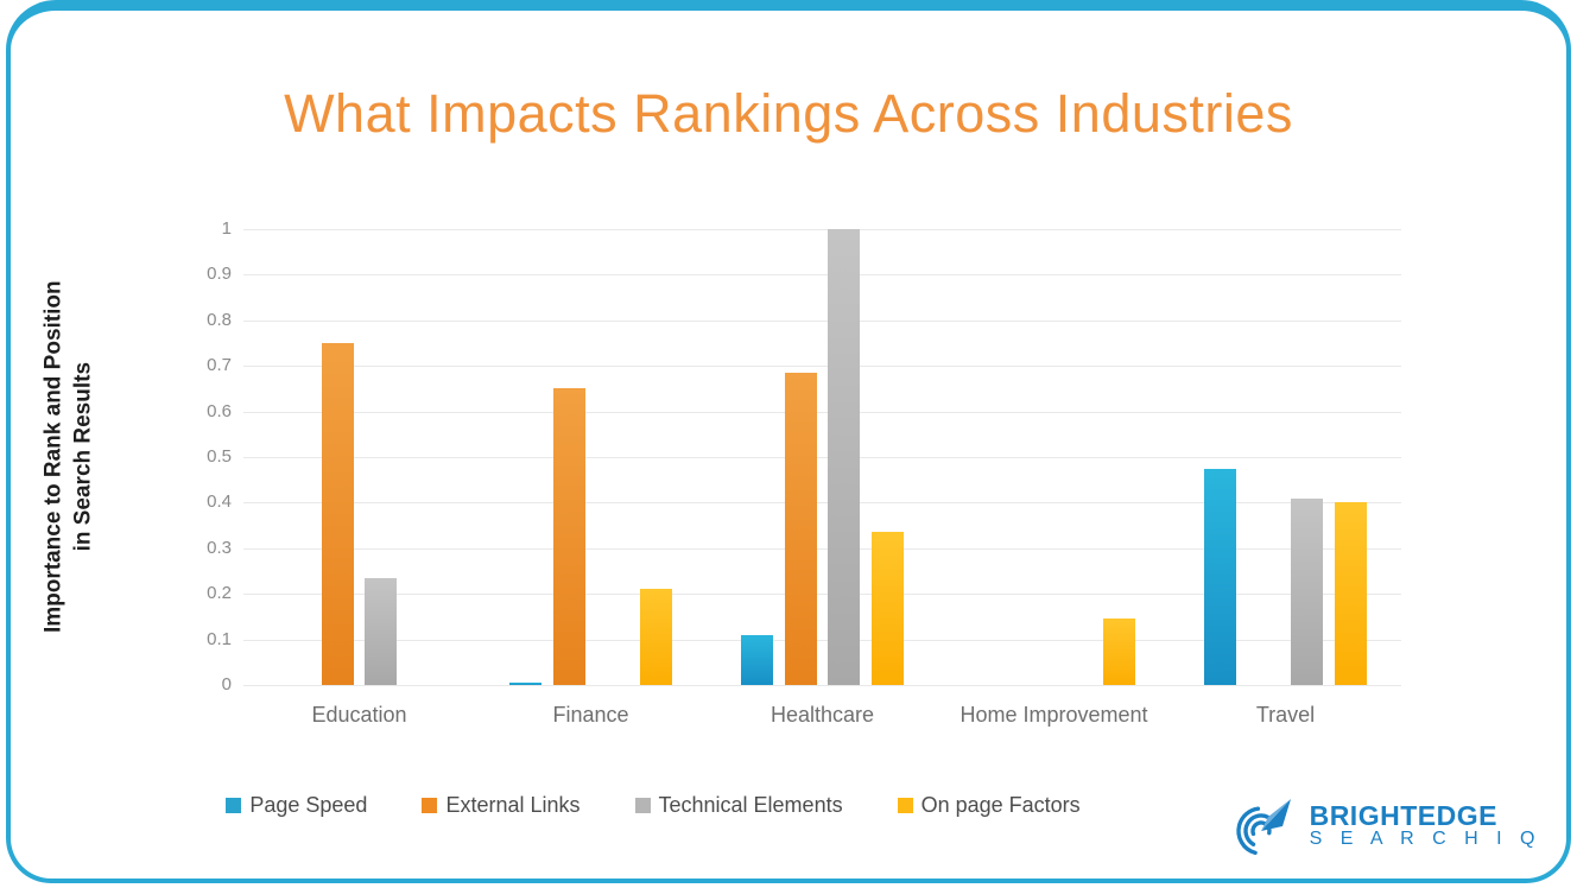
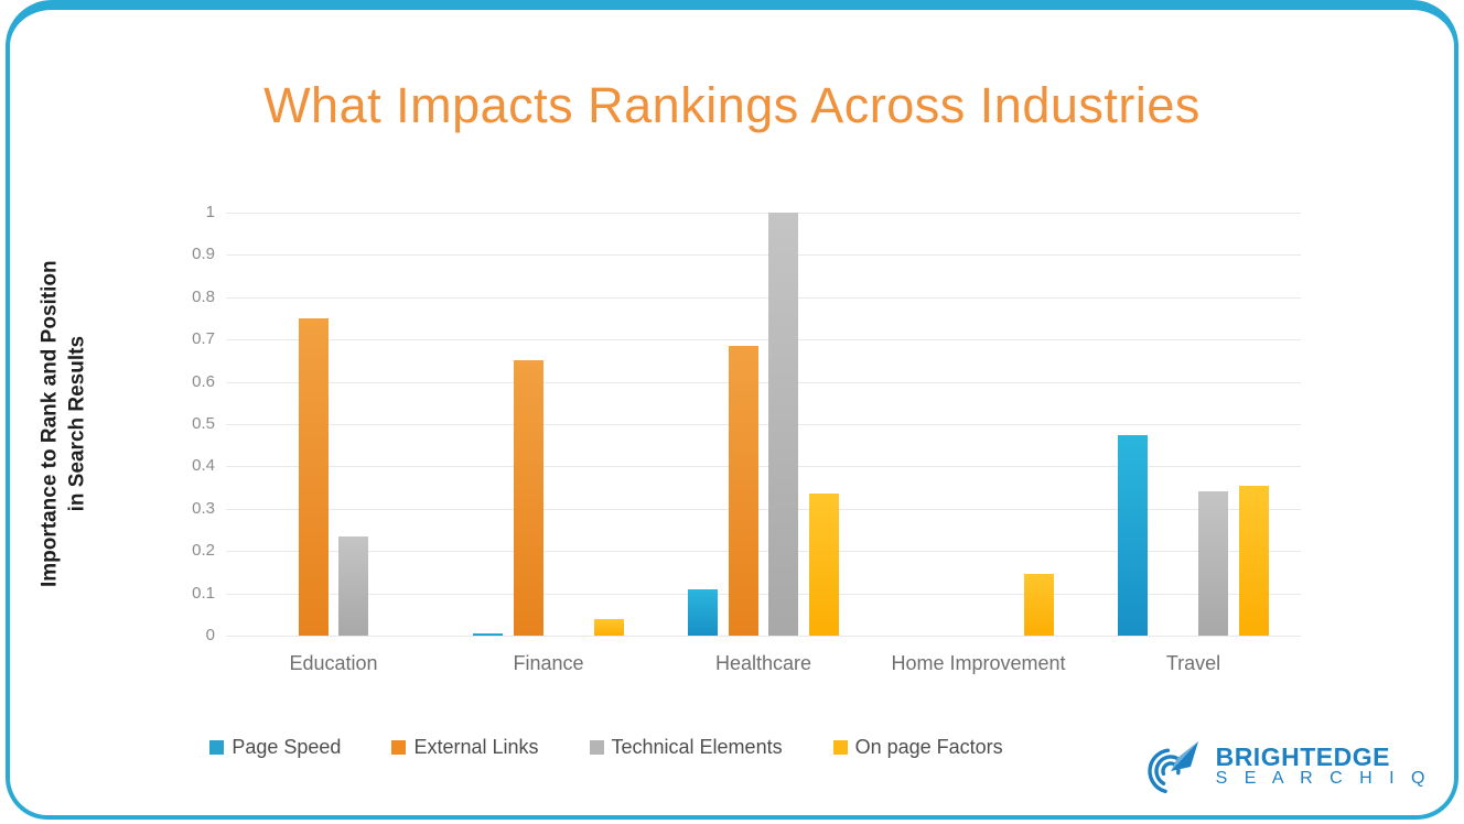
On page Factors/Finance: 0.21 -> 0.04
Technical Elements/Travel: 0.41 -> 0.34
On page Factors/Travel: 0.40 -> 0.35
